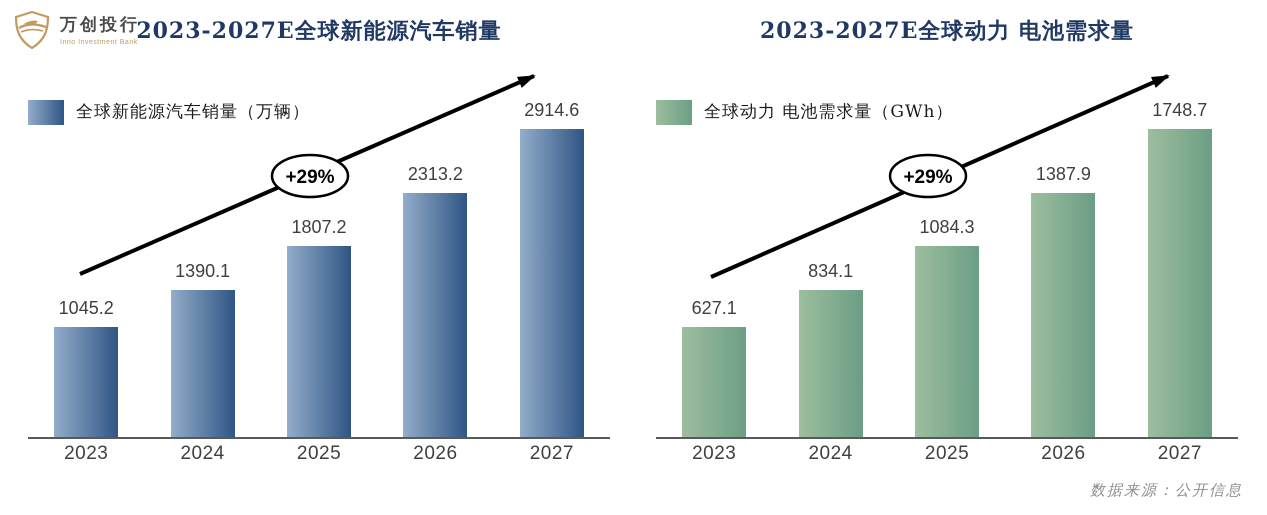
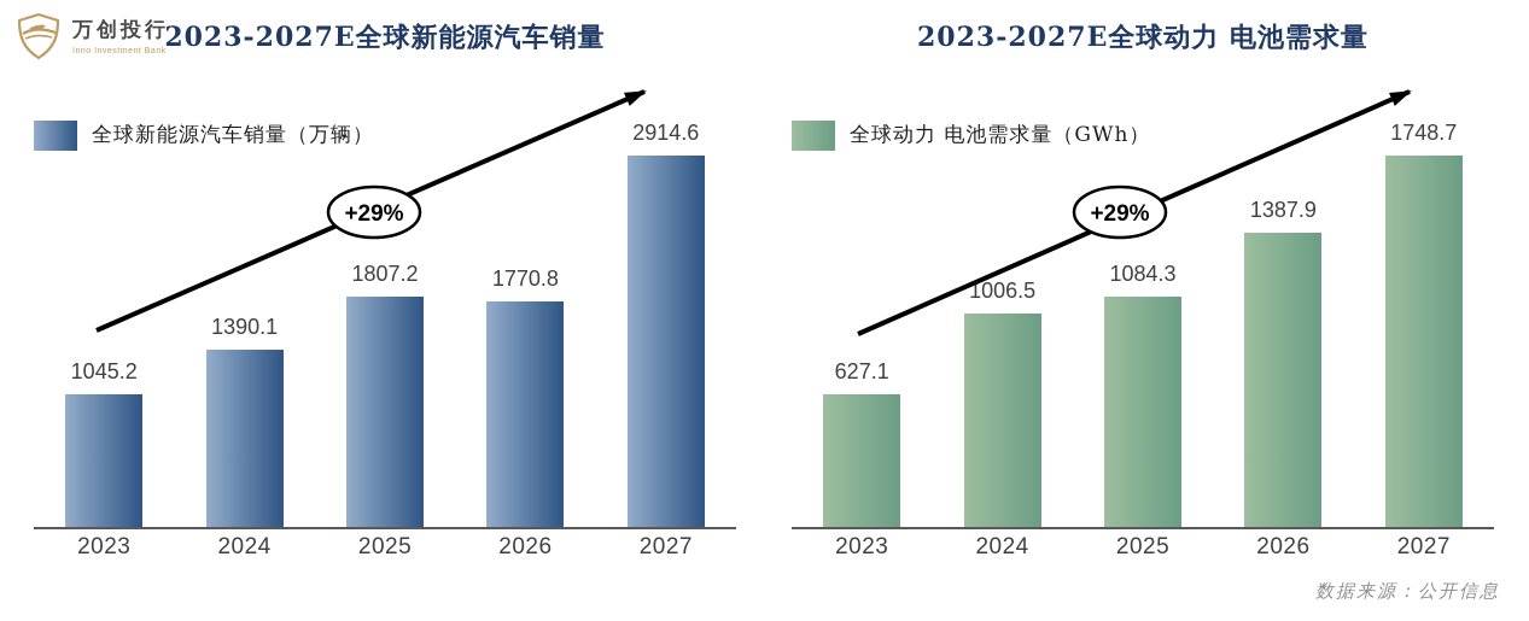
2023-2027E全球新能源汽车销量/2026: 2313.2 -> 1770.8
2023-2027E全球动力 电池需求量/2024: 834.1 -> 1006.5
